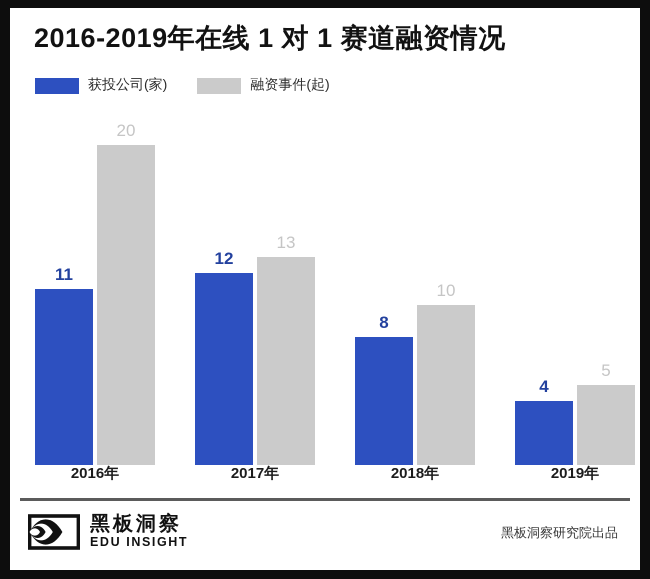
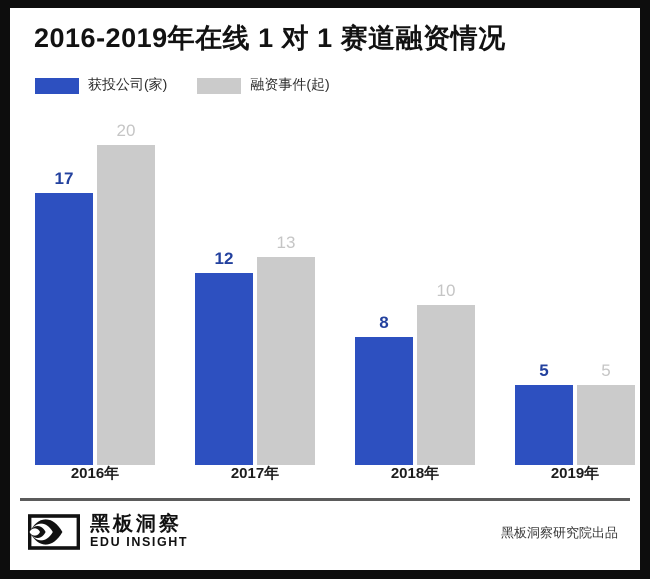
获投公司(家)/2016年: 11 -> 17
获投公司(家)/2019年: 4 -> 5
